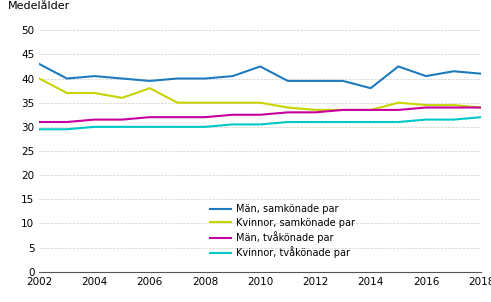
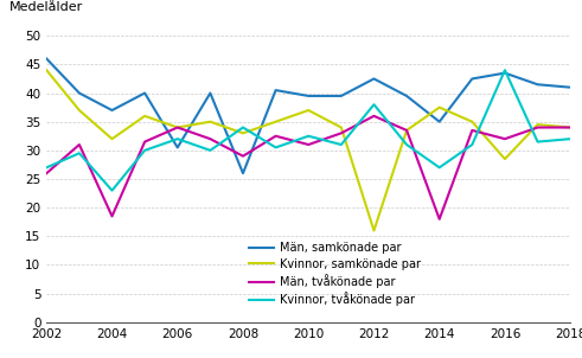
Män, samkönade par/2002: 43.0 -> 46.0
Kvinnor, samkönade par/2002: 40.0 -> 44.0
Män, tvåkönade par/2002: 31.0 -> 26.0
Kvinnor, tvåkönade par/2002: 29.5 -> 27.0
Män, samkönade par/2004: 40.5 -> 37.0
Kvinnor, samkönade par/2004: 37.0 -> 32.0
Män, tvåkönade par/2004: 31.5 -> 18.5
Kvinnor, tvåkönade par/2004: 30.0 -> 23.0
Män, samkönade par/2006: 39.5 -> 30.5
Kvinnor, samkönade par/2006: 38.0 -> 34.0
Män, tvåkönade par/2006: 32.0 -> 34.0
Kvinnor, tvåkönade par/2006: 30.0 -> 32.0
Män, samkönade par/2008: 40.0 -> 26.0
Kvinnor, samkönade par/2008: 35.0 -> 33.0
Män, tvåkönade par/2008: 32.0 -> 29.0
Kvinnor, tvåkönade par/2008: 30.0 -> 34.0
Män, samkönade par/2010: 42.5 -> 39.5
Kvinnor, samkönade par/2010: 35.0 -> 37.0
Män, tvåkönade par/2010: 32.5 -> 31.0
Kvinnor, tvåkönade par/2010: 30.5 -> 32.5
Män, samkönade par/2012: 39.5 -> 42.5
Kvinnor, samkönade par/2012: 33.5 -> 16.0
Män, tvåkönade par/2012: 33.0 -> 36.0
Kvinnor, tvåkönade par/2012: 31.0 -> 38.0
Män, samkönade par/2014: 38.0 -> 35.0
Kvinnor, samkönade par/2014: 33.5 -> 37.5
Män, tvåkönade par/2014: 33.5 -> 18.0
Kvinnor, tvåkönade par/2014: 31.0 -> 27.0
Män, samkönade par/2016: 40.5 -> 43.5
Kvinnor, samkönade par/2016: 34.5 -> 28.5
Män, tvåkönade par/2016: 34.0 -> 32.0
Kvinnor, tvåkönade par/2016: 31.5 -> 44.0
